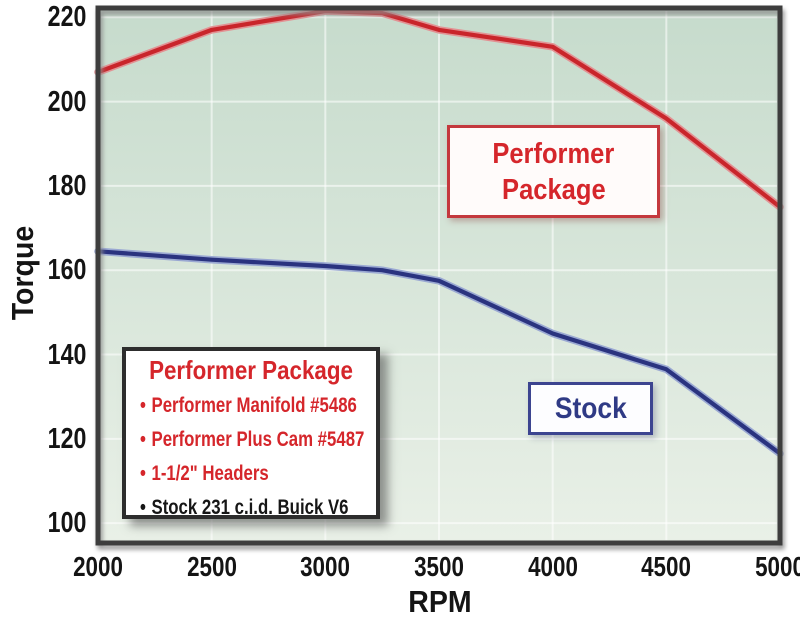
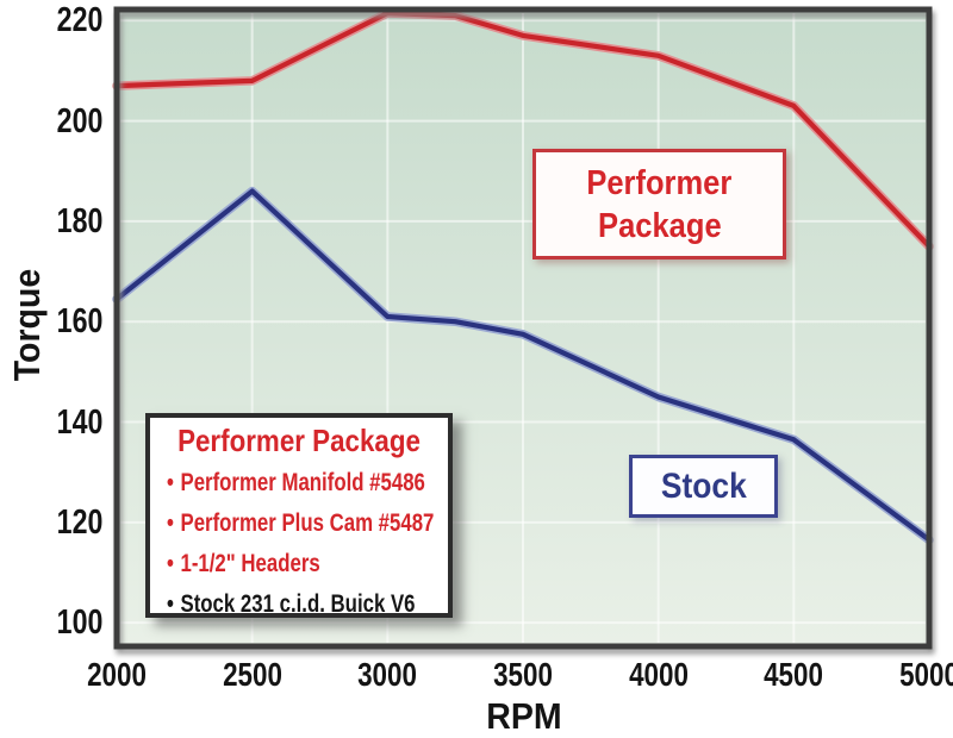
Performer Package/2500: 217 -> 208
Stock/2500: 162 -> 186
Performer Package/4500: 196 -> 203
